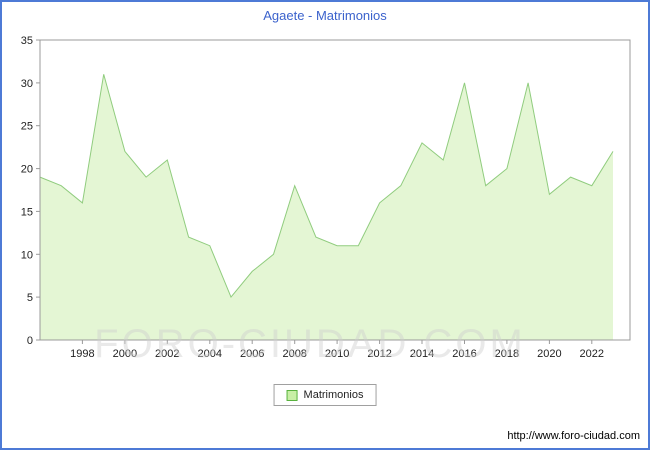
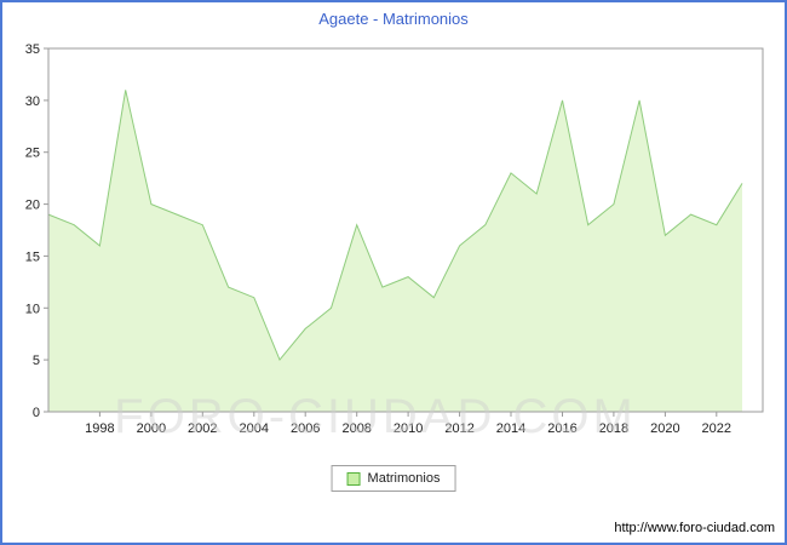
2000: 22 -> 20
2002: 21 -> 18
2010: 11 -> 13
